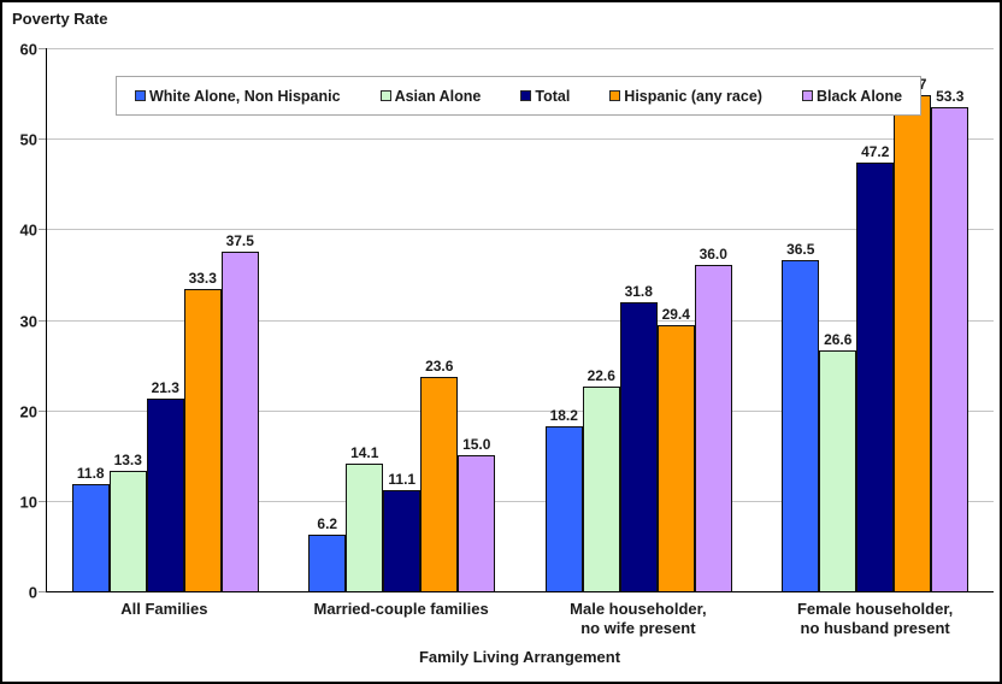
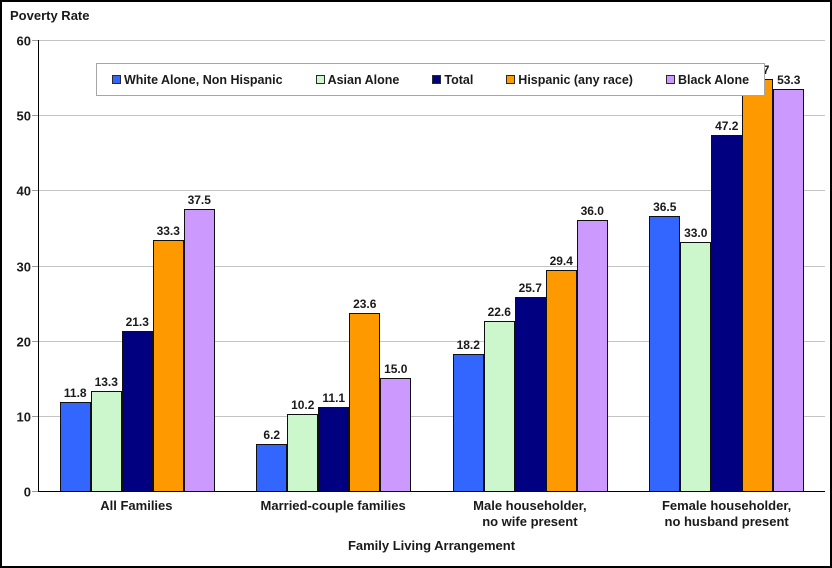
Asian Alone/Married-couple families: 14.1 -> 10.2
Total/Male householder, no wife present: 31.8 -> 25.7
Asian Alone/Female householder, no husband present: 26.6 -> 33.0
